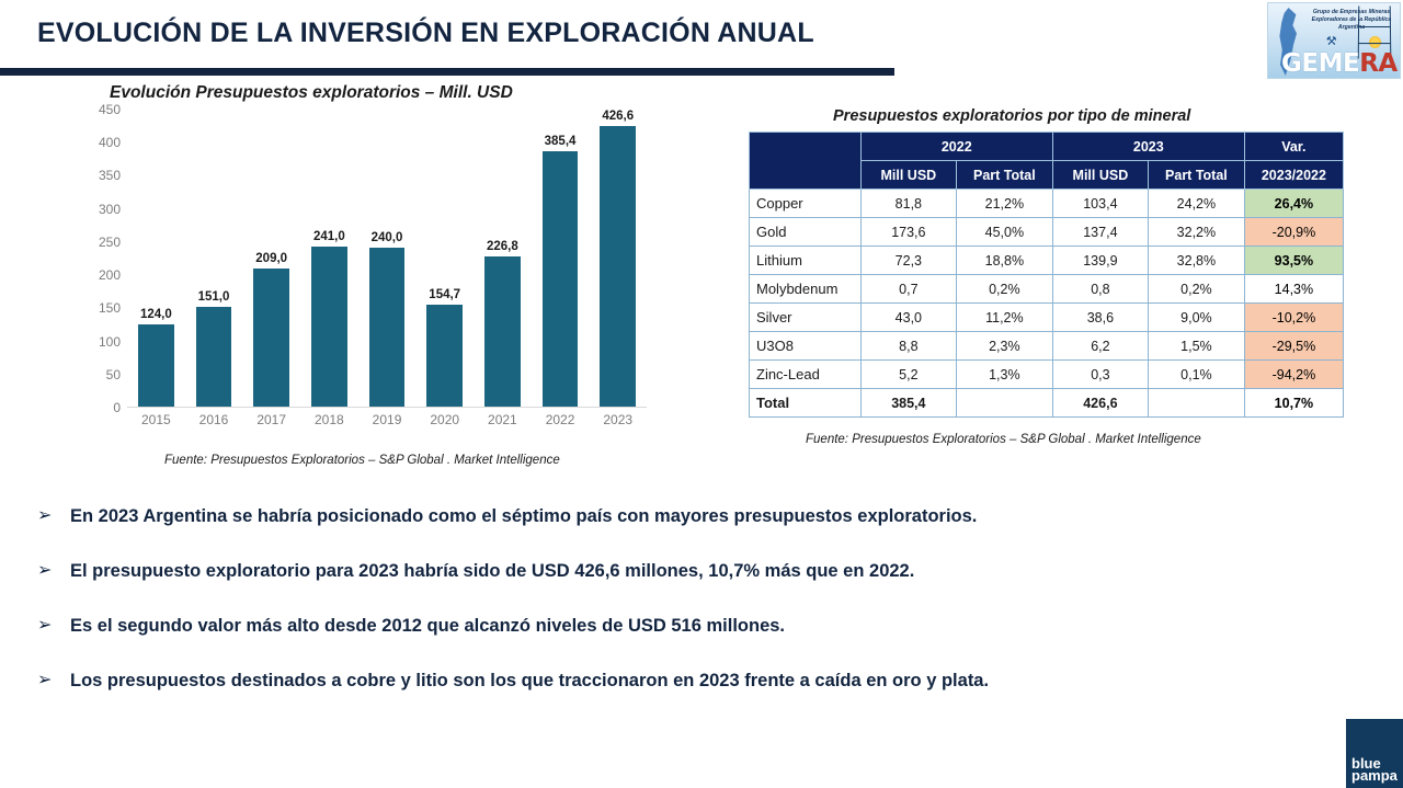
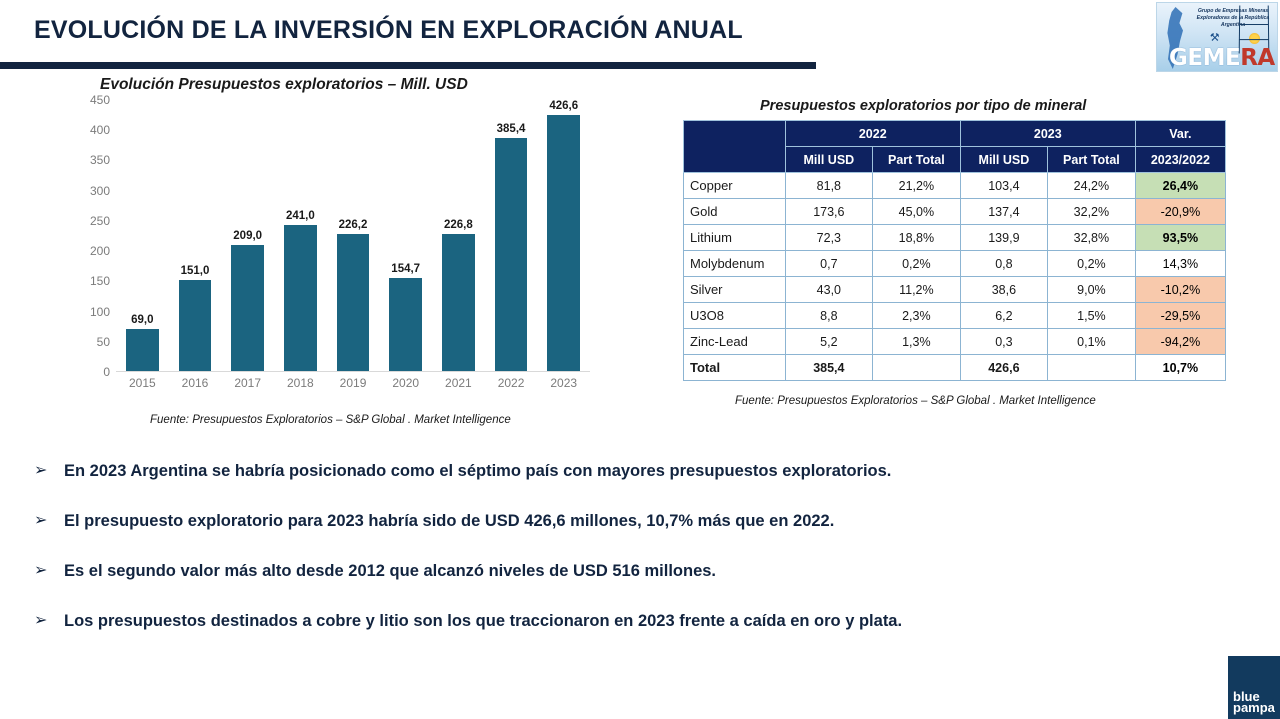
2015: 124,0 -> 69,0
2019: 240,0 -> 226,2
